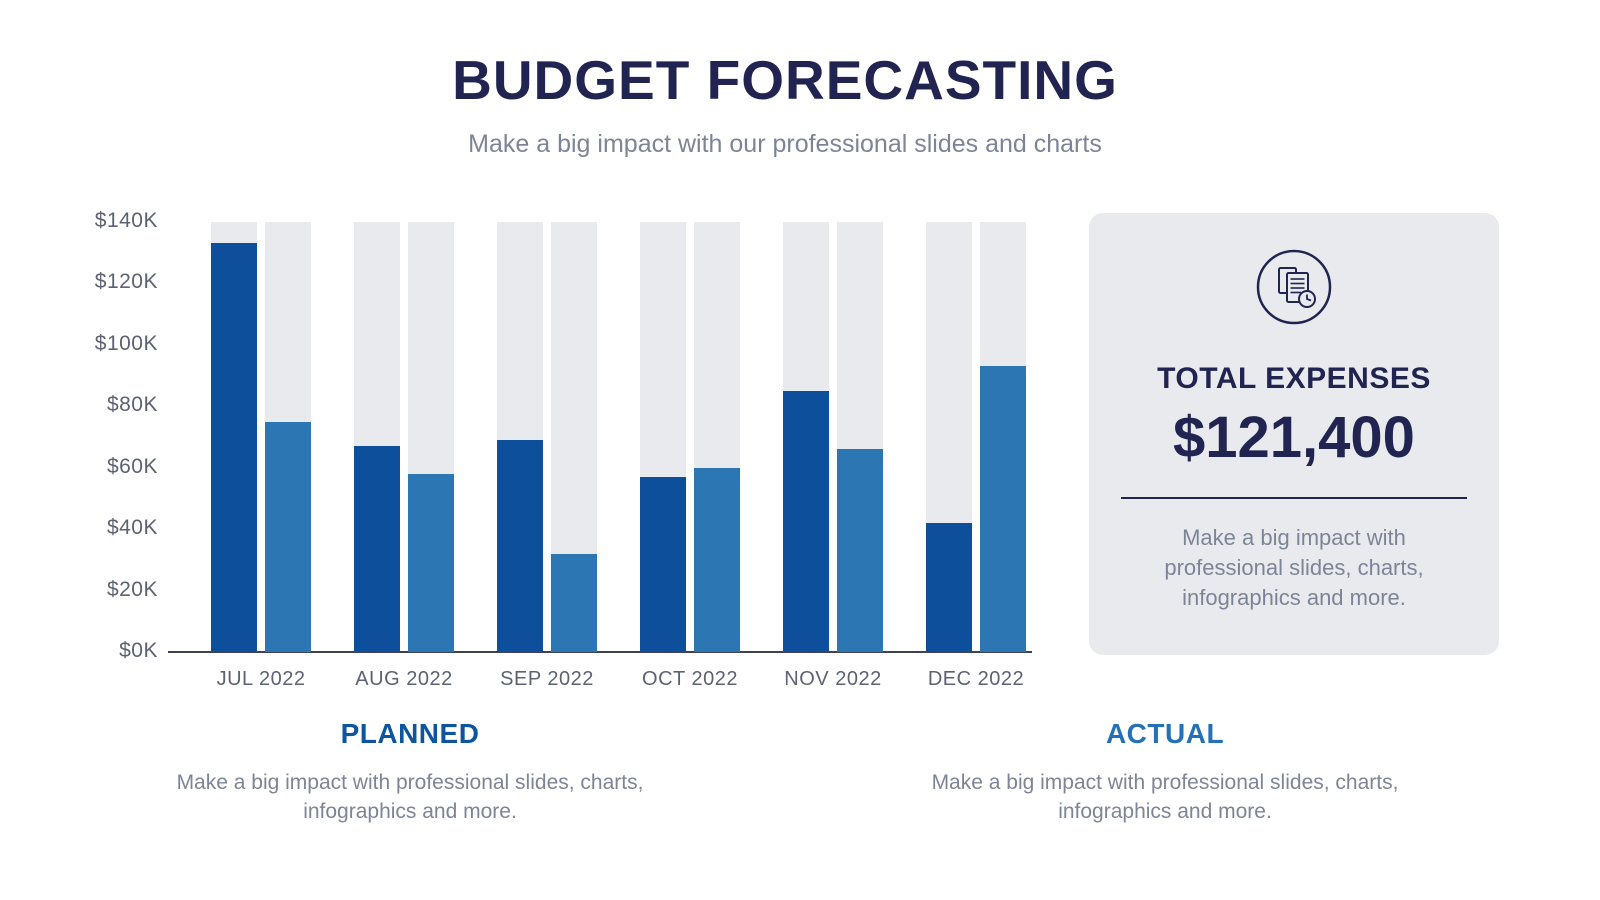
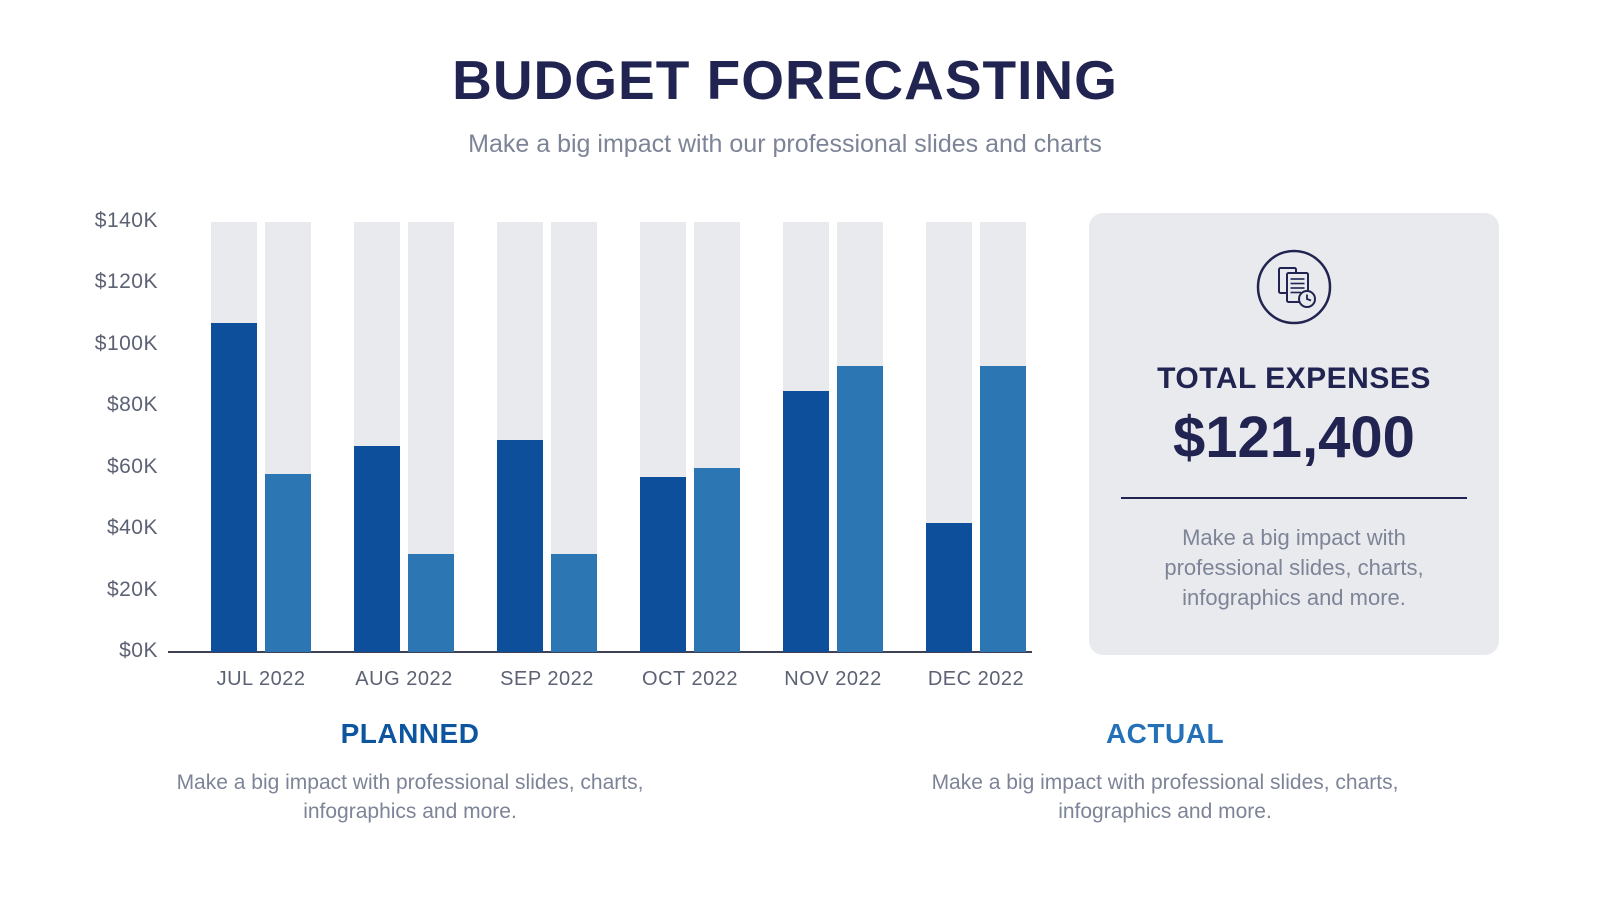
PLANNED/JUL 2022: $133K -> $107K
ACTUAL/JUL 2022: $75K -> $58K
ACTUAL/AUG 2022: $58K -> $32K
ACTUAL/NOV 2022: $66K -> $93K
